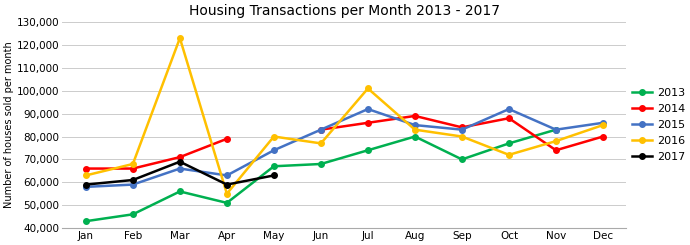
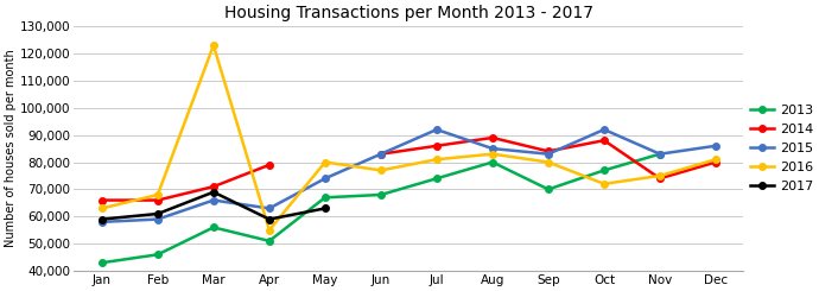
2016/Jul: 101,000 -> 81,000
2016/Nov: 78,000 -> 75,000
2016/Dec: 85,000 -> 81,000
